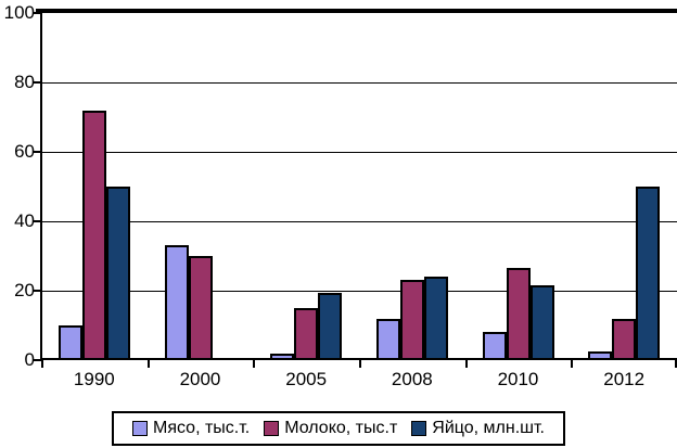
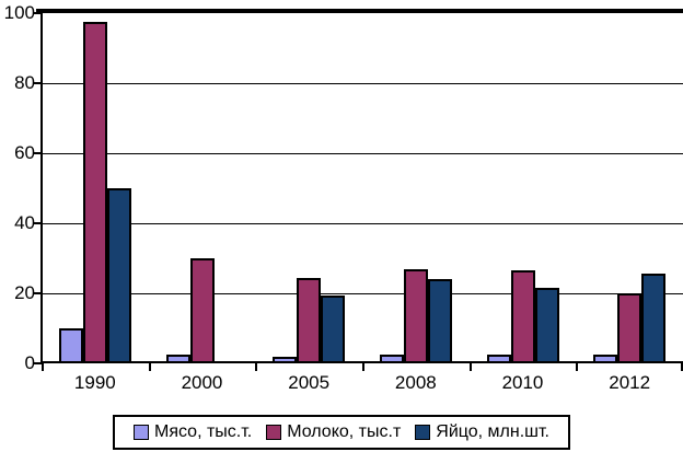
Молоко, тыс.т/1990: 72 -> 98
Мясо, тыс.т./2000: 33 -> 2
Молоко, тыс.т/2005: 15 -> 24
Мясо, тыс.т./2008: 12 -> 2
Молоко, тыс.т/2008: 23 -> 27
Мясо, тыс.т./2010: 8 -> 2
Молоко, тыс.т/2012: 12 -> 20
Яйцо, млн.шт./2012: 50 -> 26
